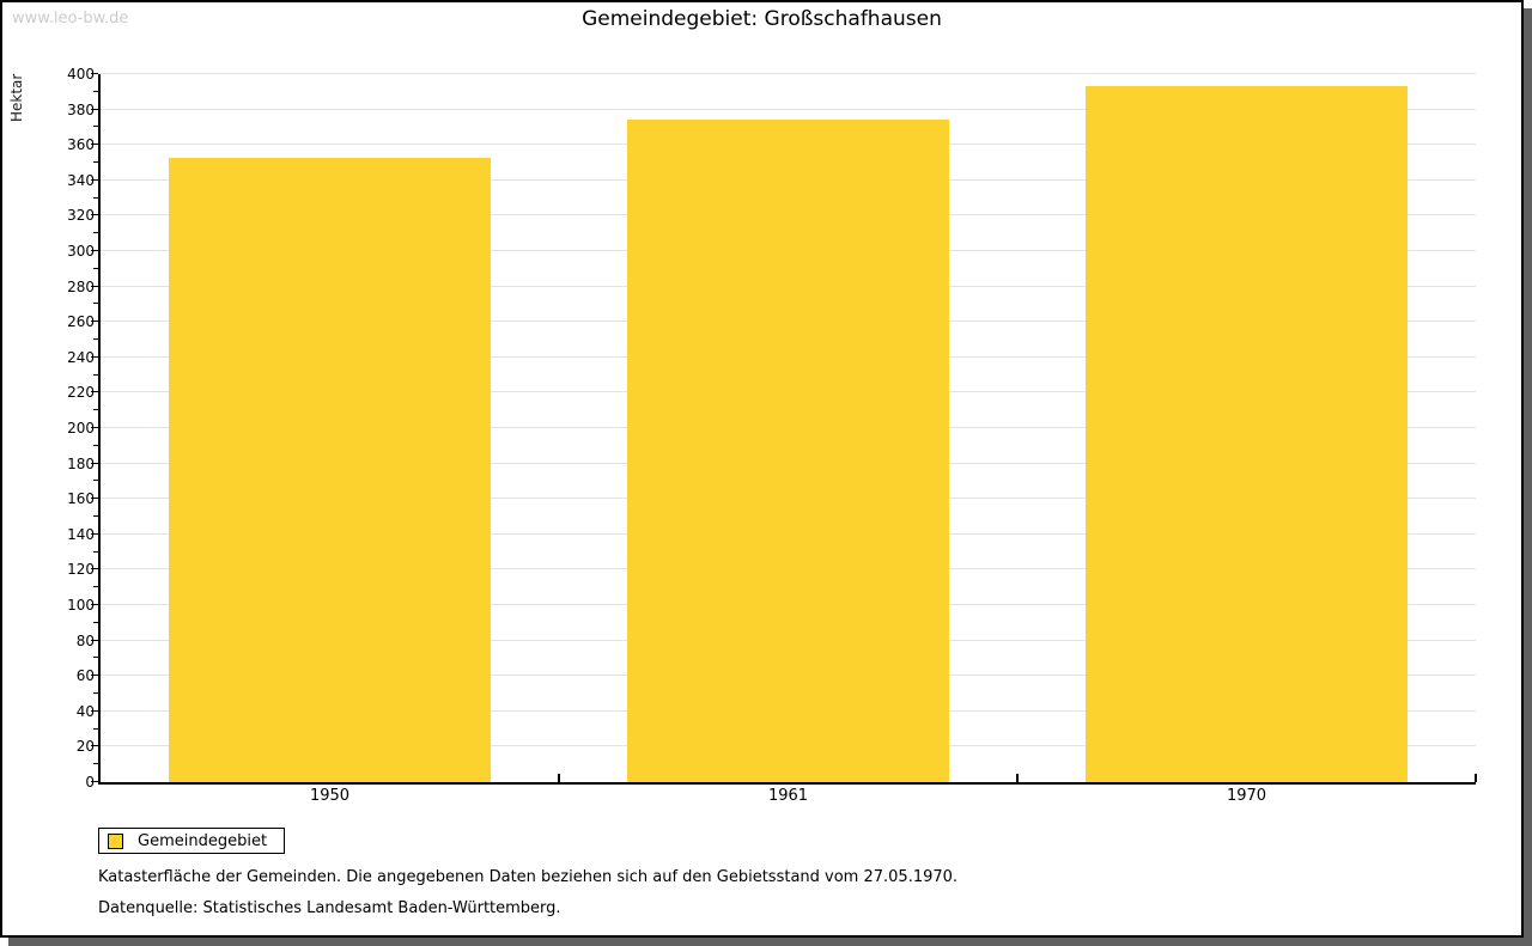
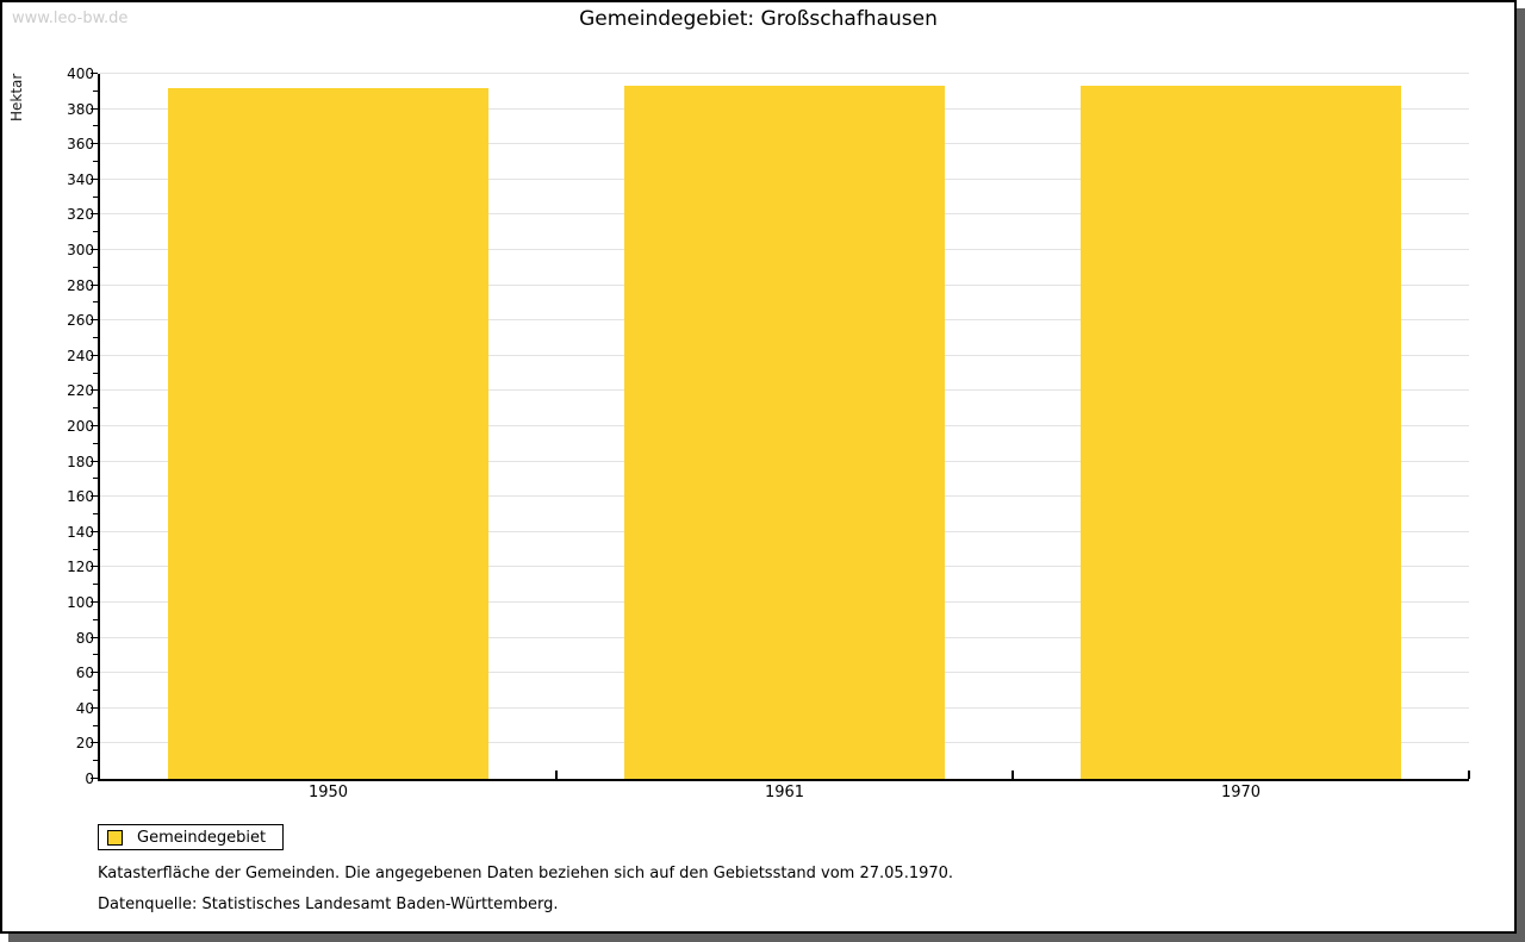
1950: 353 -> 392
1961: 374 -> 393
